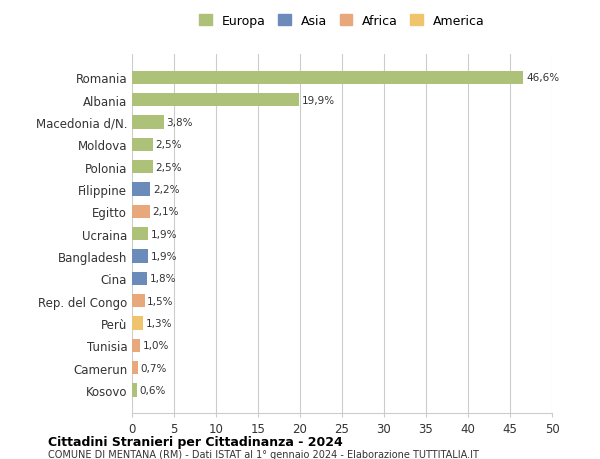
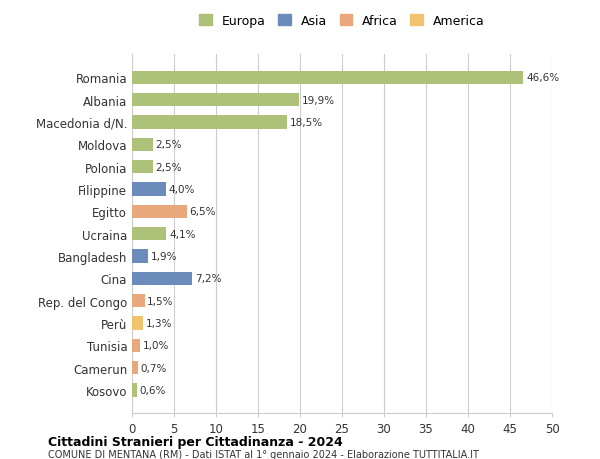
Macedonia d/N.: 3,8% -> 18,5%
Filippine: 2,2% -> 4,0%
Egitto: 2,1% -> 6,5%
Ucraina: 1,9% -> 4,1%
Cina: 1,8% -> 7,2%
